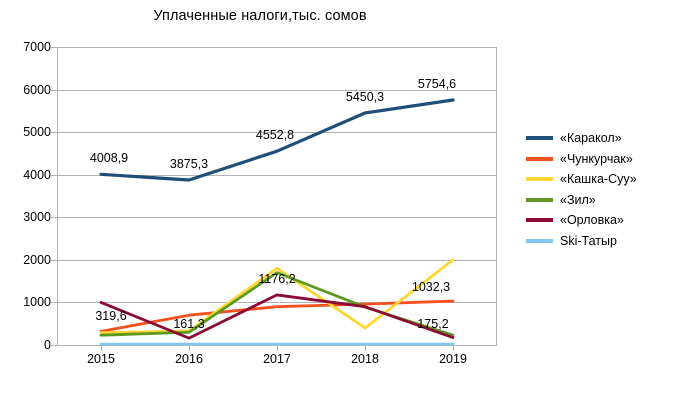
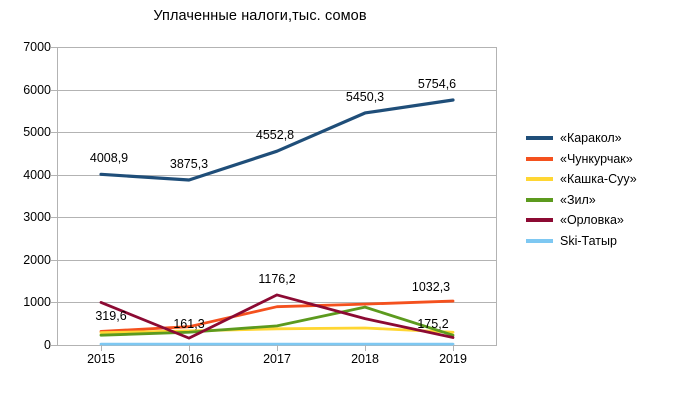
«Чункурчак»/2016: 700 -> 400
«Кашка-Суу»/2017: 1800 -> 400
«Зил»/2017: 1700 -> 400
«Орловка»/2018: 900 -> 600
«Кашка-Суу»/2019: 2000 -> 300
